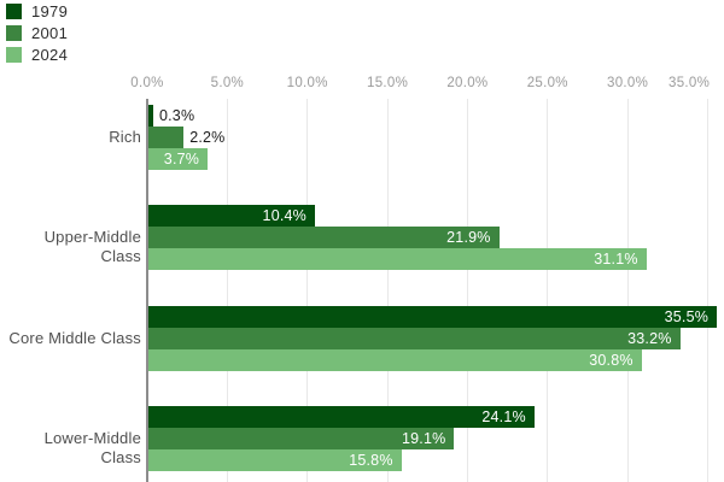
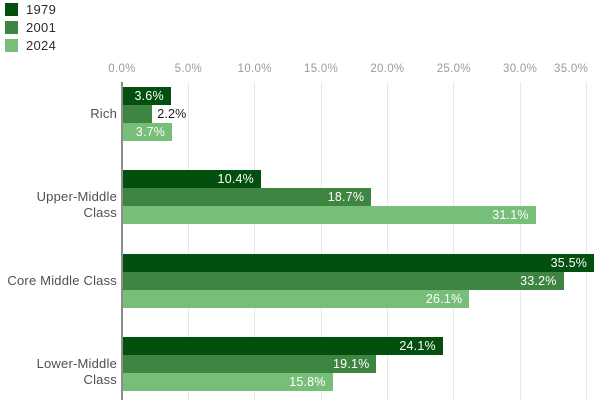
1979/Rich: 0.3% -> 3.6%
2001/Upper-Middle Class: 21.9% -> 18.7%
2024/Core Middle Class: 30.8% -> 26.1%
